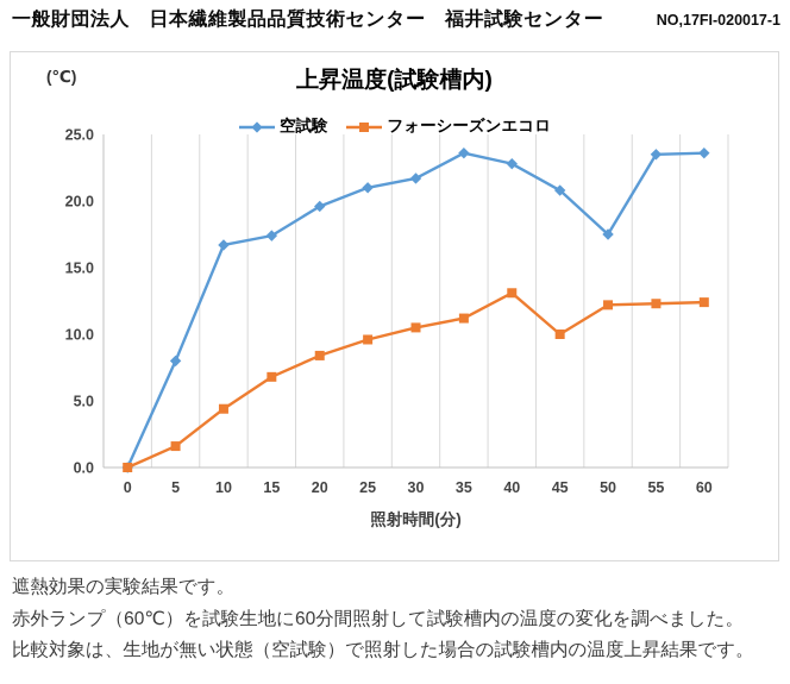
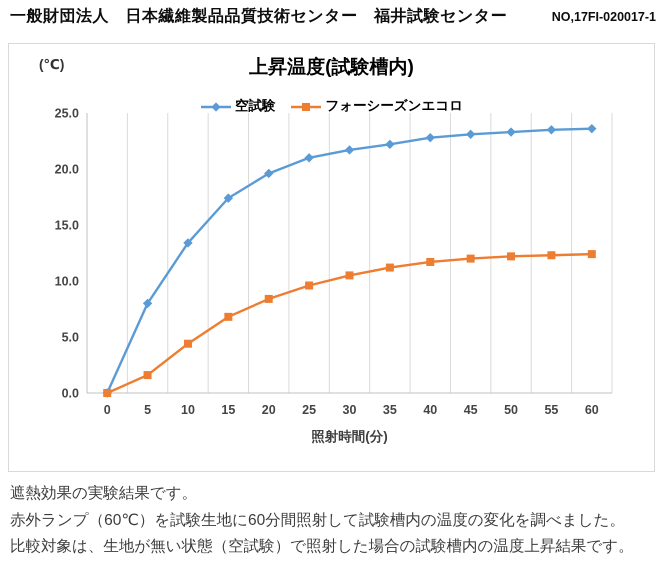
空試験/10: 16.7 -> 13.4
空試験/35: 23.6 -> 22.2
フォーシーズンエコロ/40: 13.1 -> 11.7
空試験/45: 20.8 -> 23.1
フォーシーズンエコロ/45: 10.0 -> 12.0
空試験/50: 17.5 -> 23.3
